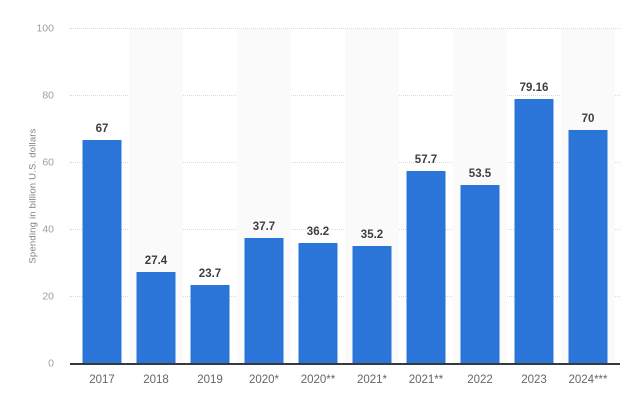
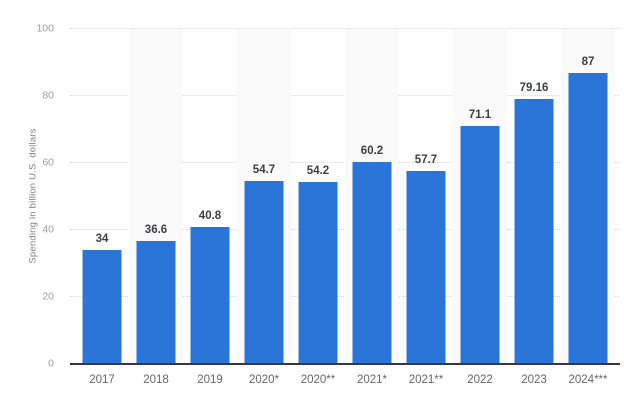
2017: 67 -> 34
2018: 27.4 -> 36.6
2019: 23.7 -> 40.8
2020*: 37.7 -> 54.7
2020**: 36.2 -> 54.2
2021*: 35.2 -> 60.2
2022: 53.5 -> 71.1
2024***: 70 -> 87
